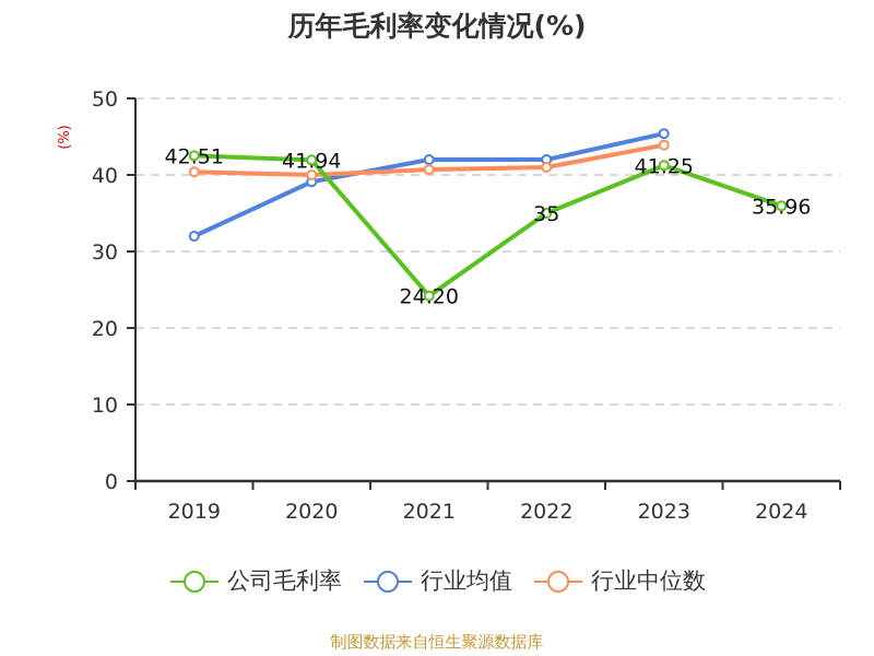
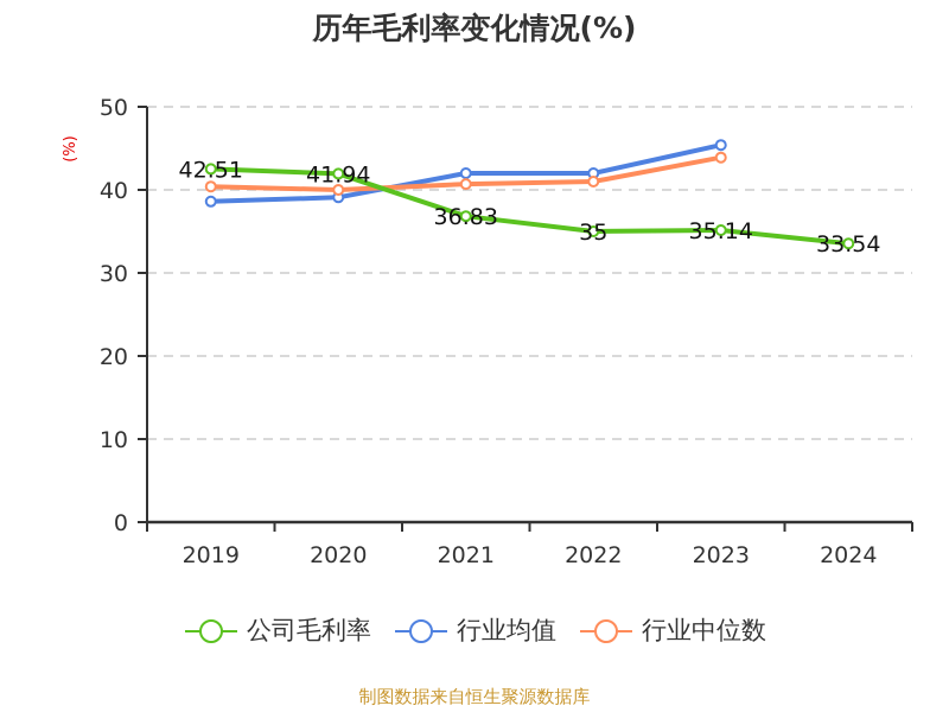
行业均值/2019: 32 -> 39
公司毛利率/2021: 24.20 -> 36.83
公司毛利率/2023: 41.25 -> 35.14
公司毛利率/2024: 35.96 -> 33.54
